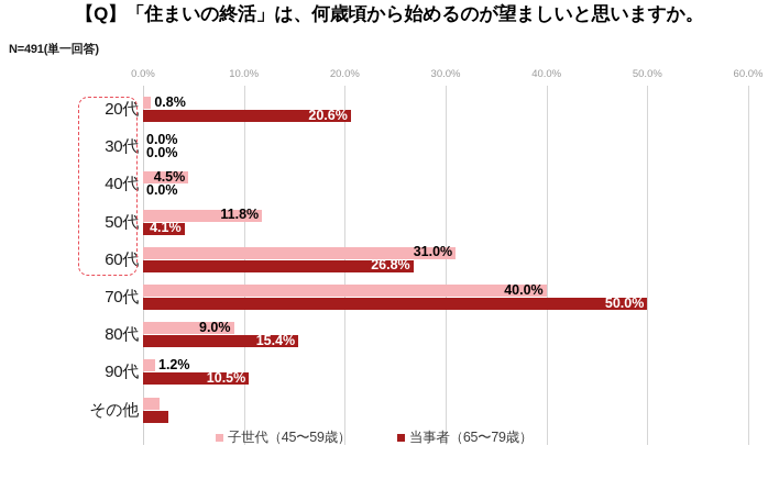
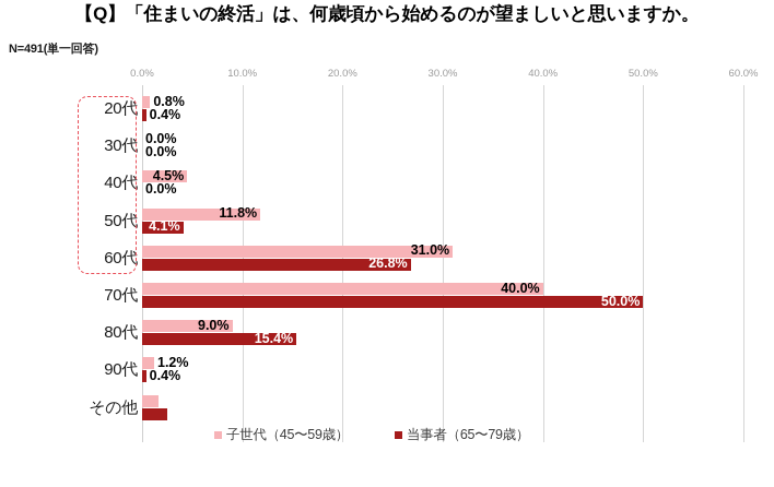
当事者（65〜79歳）/20代: 20.6% -> 0.4%
当事者（65〜79歳）/90代: 10.5% -> 0.4%
